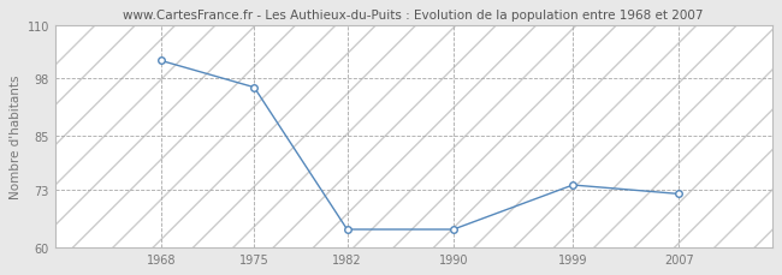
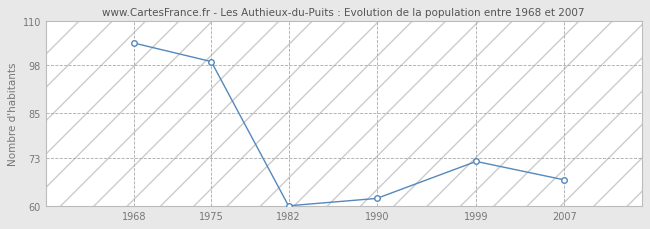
1968: 102 -> 104
1975: 96 -> 99
1982: 64 -> 60
1990: 64 -> 62
1999: 74 -> 72
2007: 72 -> 67
